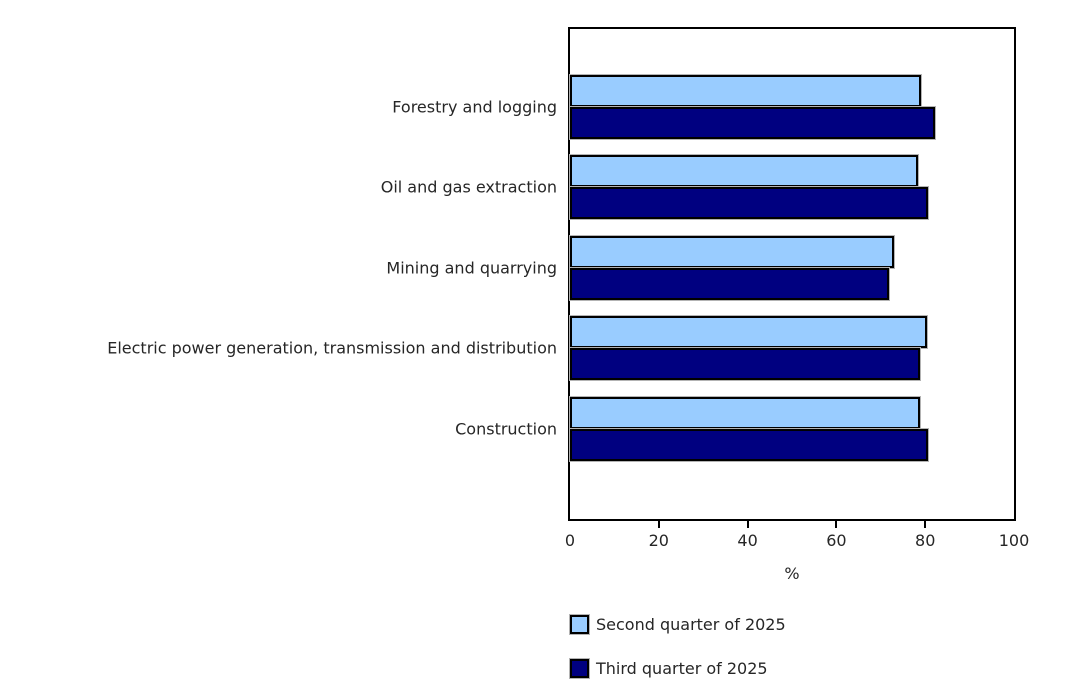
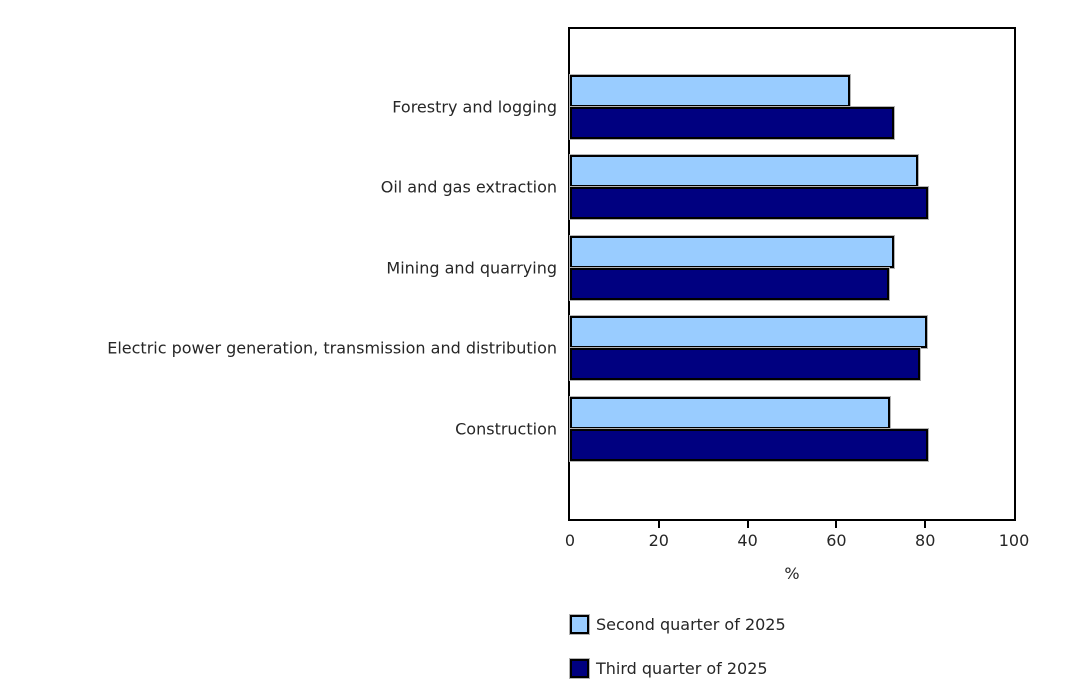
Second quarter of 2025/Forestry and logging: 79 -> 63
Third quarter of 2025/Forestry and logging: 82 -> 73
Second quarter of 2025/Construction: 79 -> 72
